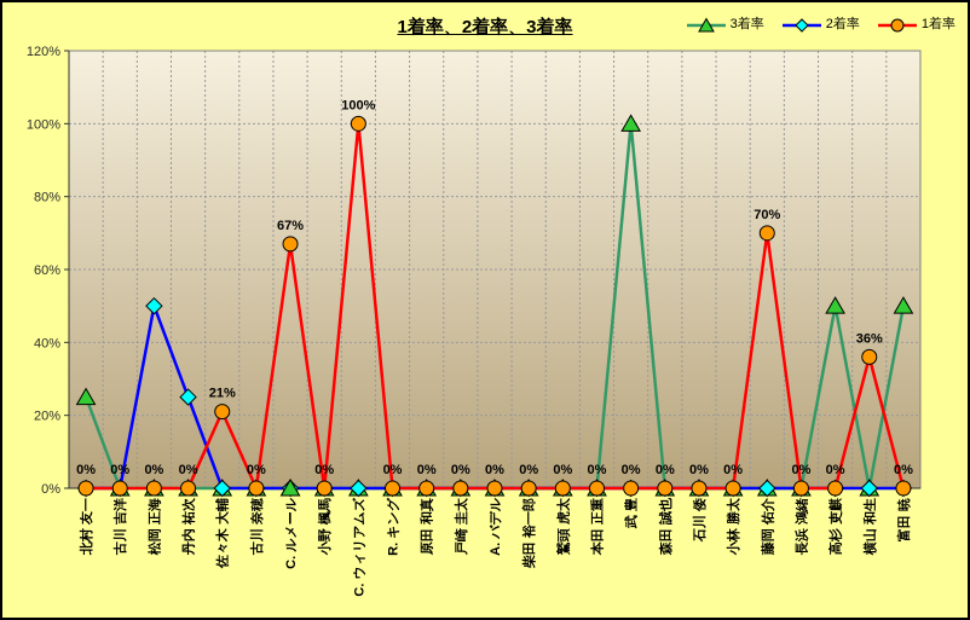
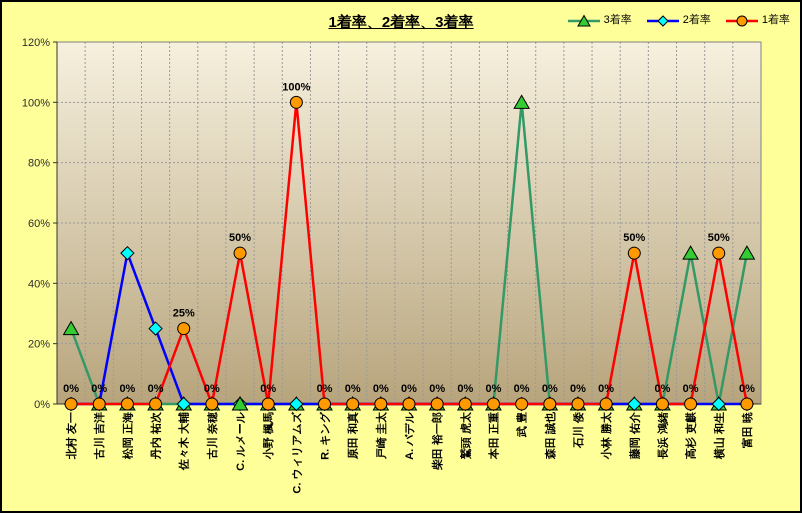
1着率/佐々木 大輔: 21% -> 25%
1着率/C. ルメール: 67% -> 50%
1着率/藤岡 佑介: 70% -> 50%
1着率/横山 和生: 36% -> 50%
